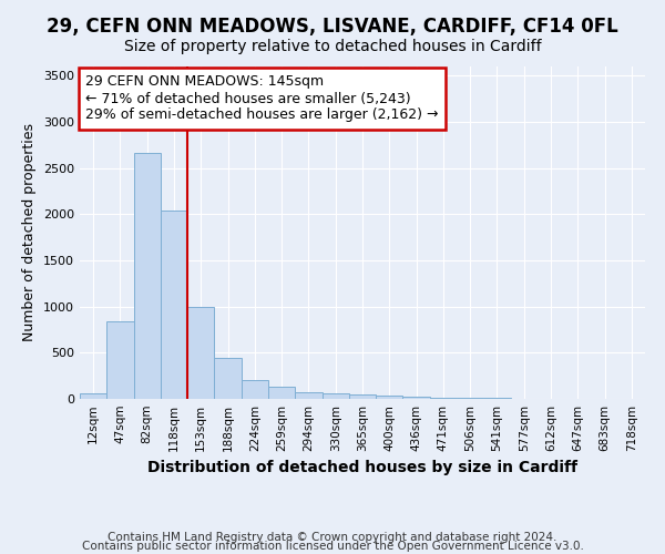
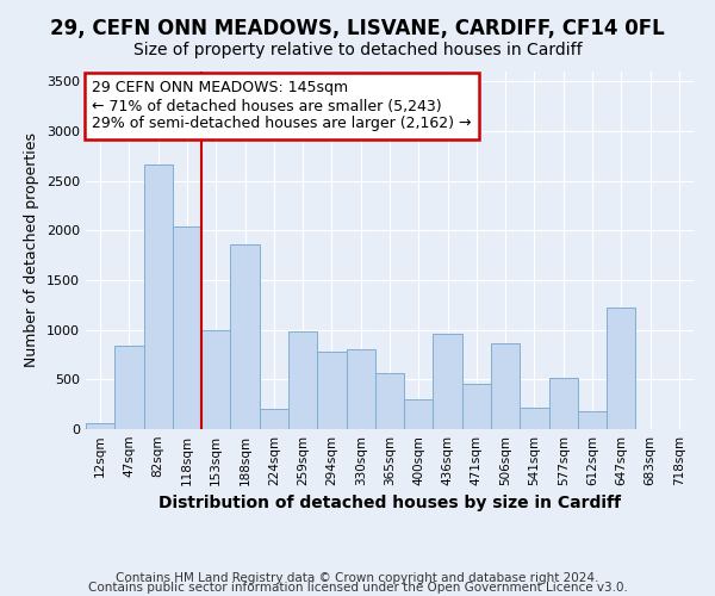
188sqm: 440 -> 1860
259sqm: 140 -> 980
294sqm: 80 -> 780
330sqm: 60 -> 800
365sqm: 40 -> 560
400sqm: 40 -> 300
436sqm: 20 -> 960
471sqm: 20 -> 460
506sqm: 10 -> 860
541sqm: 10 -> 220
577sqm: 0 -> 520
612sqm: 0 -> 180
647sqm: 0 -> 1220
